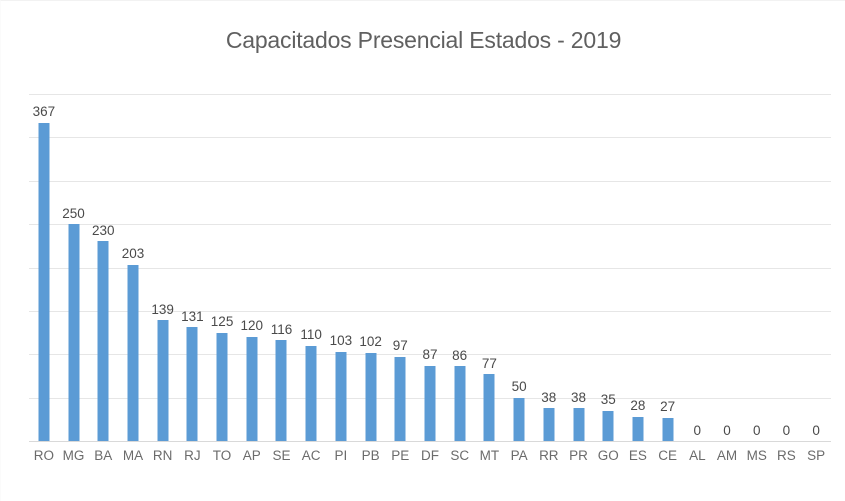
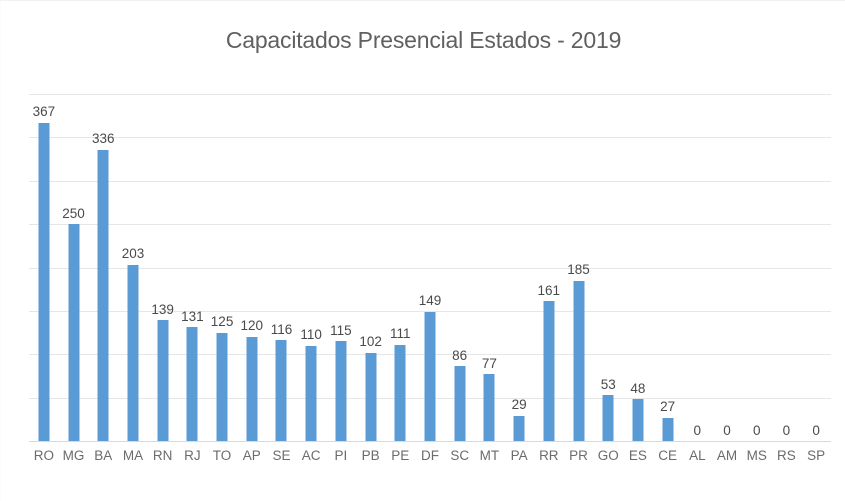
BA: 230 -> 336
PI: 103 -> 115
PE: 97 -> 111
DF: 87 -> 149
PA: 50 -> 29
RR: 38 -> 161
PR: 38 -> 185
GO: 35 -> 53
ES: 28 -> 48
